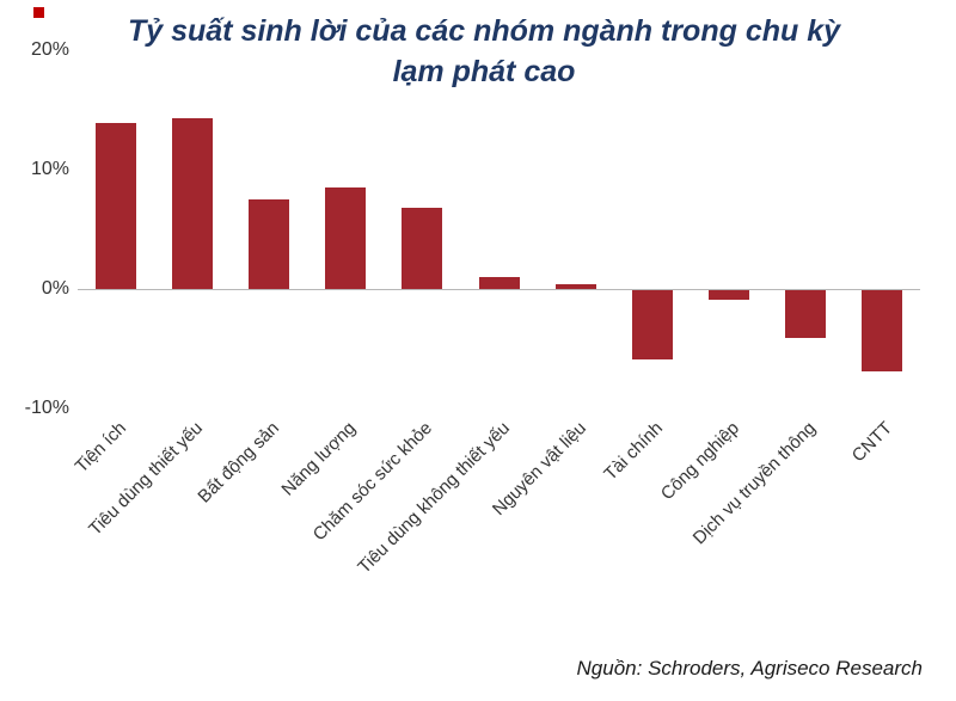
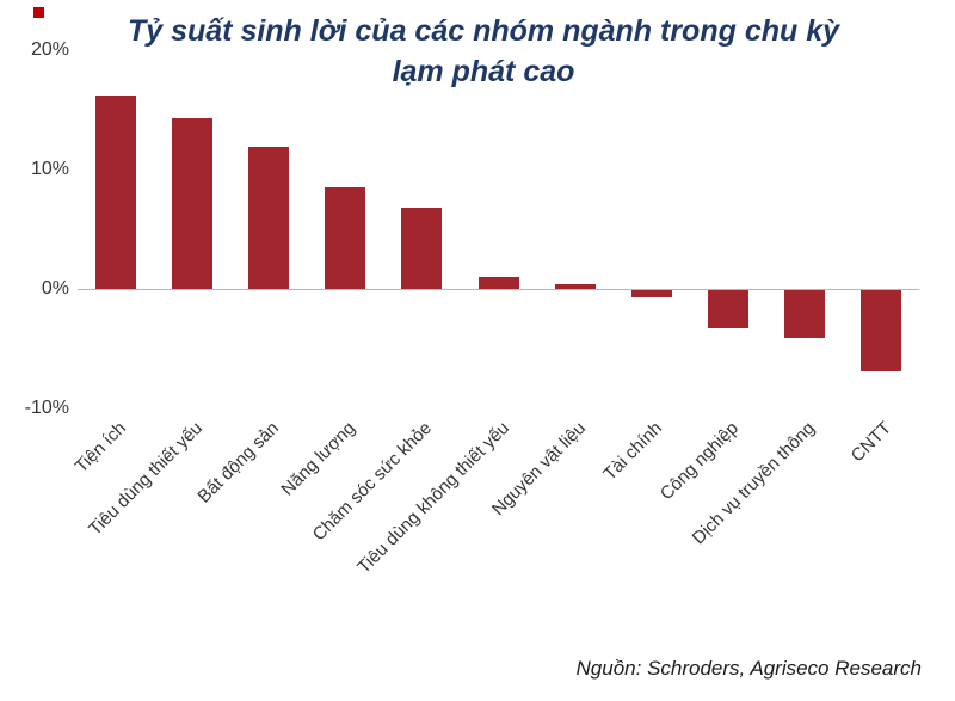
Tiện ích: 13.9% -> 16.2%
Bất động sản: 7.5% -> 11.9%
Tài chính: -5.8% -> -0.6%
Công nghiệp: -0.8% -> -3.2%
